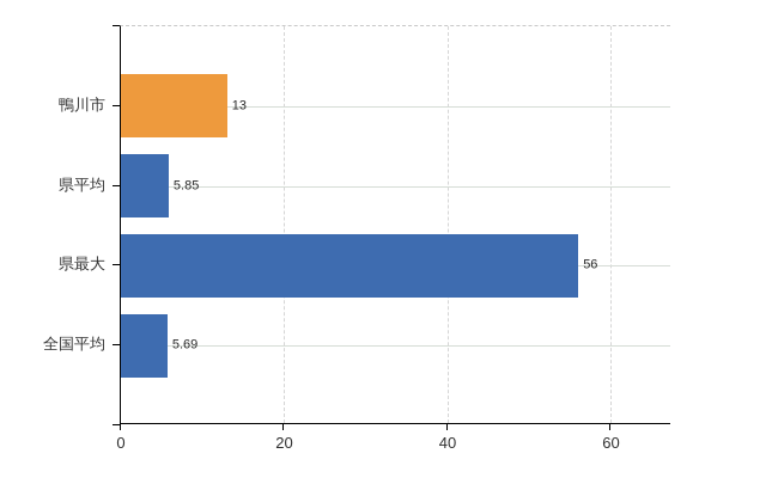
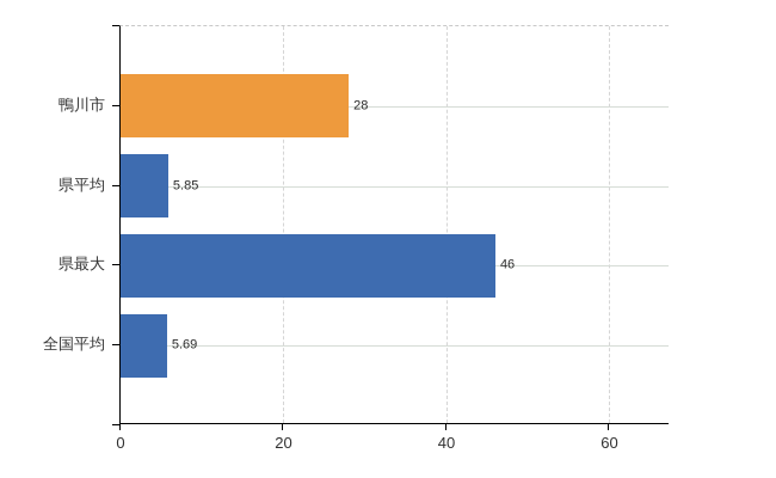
鴨川市: 13 -> 28
県最大: 56 -> 46
